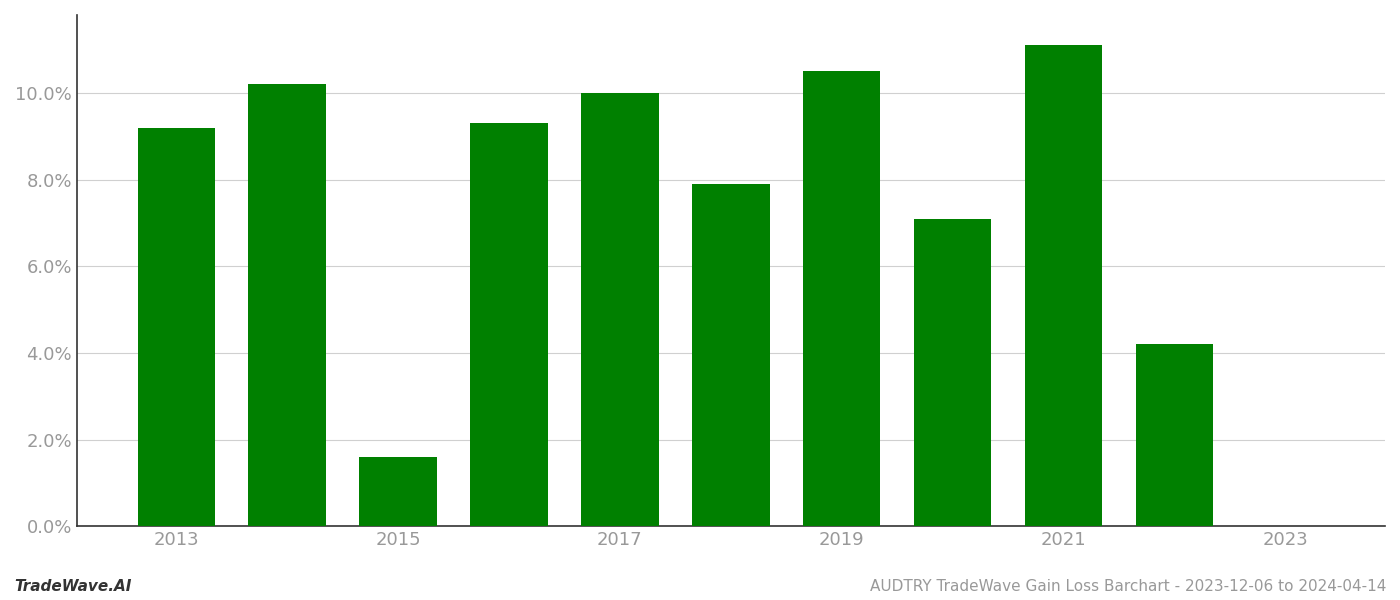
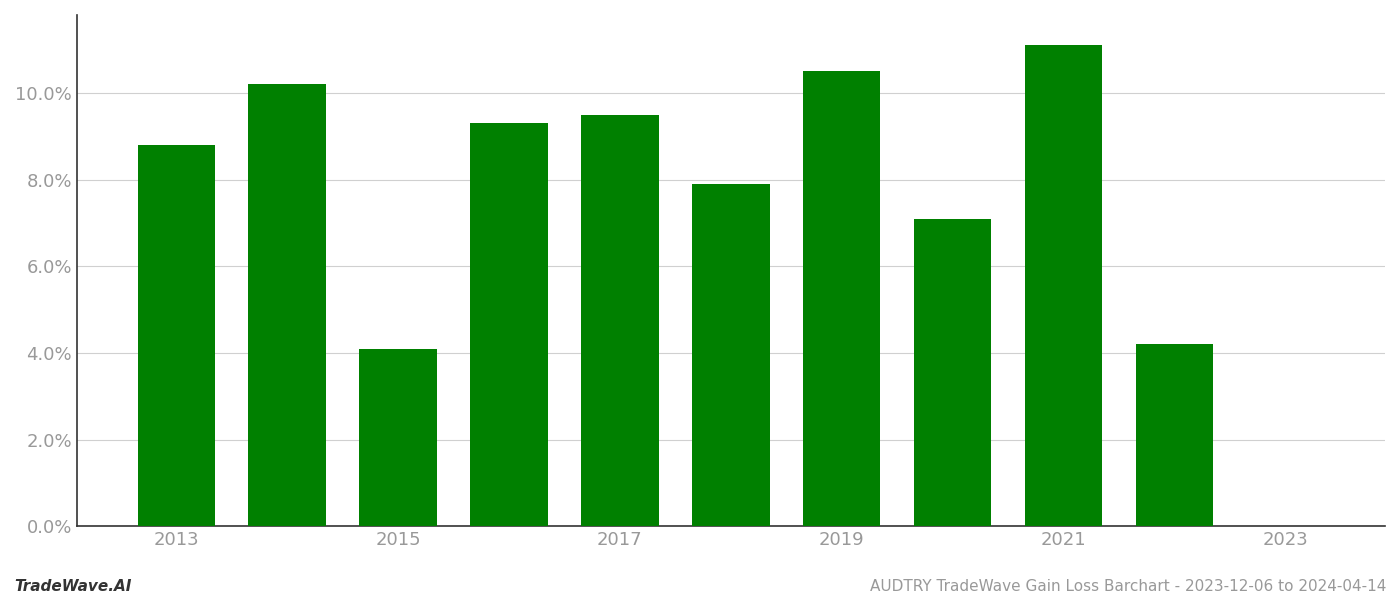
2013: 9.2% -> 8.8%
2015: 1.6% -> 4.1%
2017: 10.0% -> 9.5%
